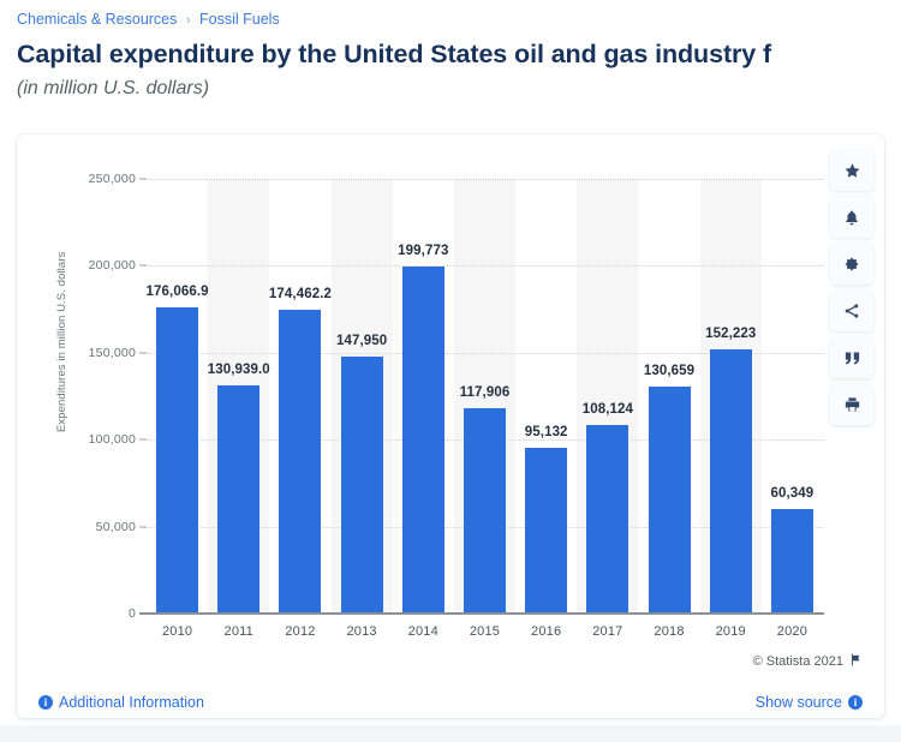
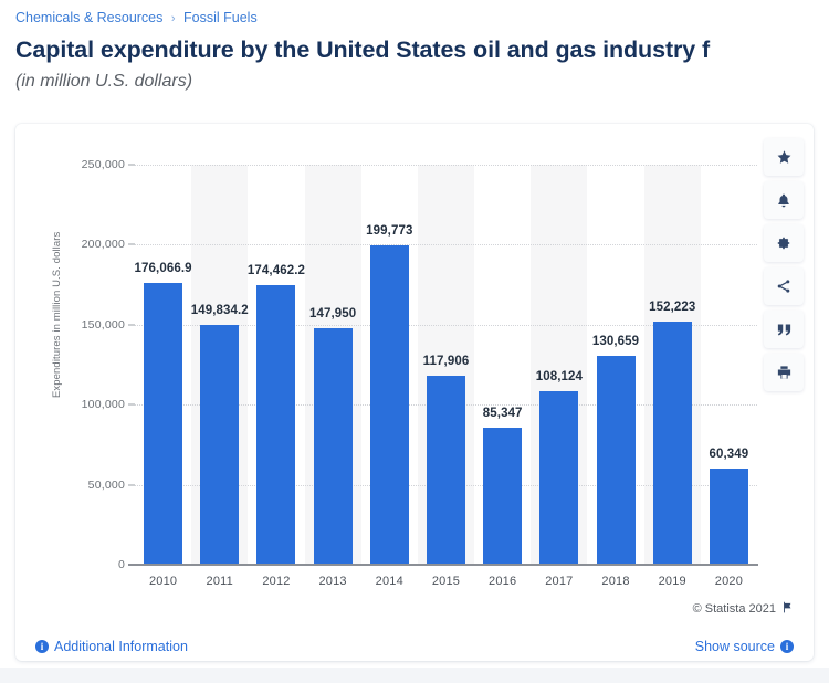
2011: 130,939.0 -> 149,834.2
2016: 95,132 -> 85,347
